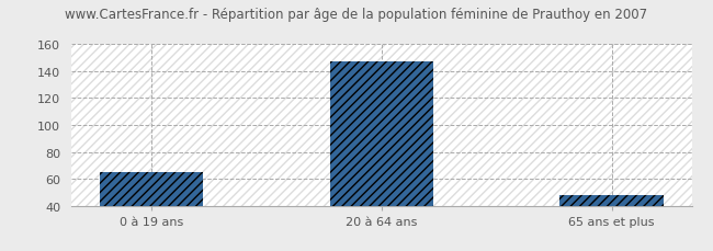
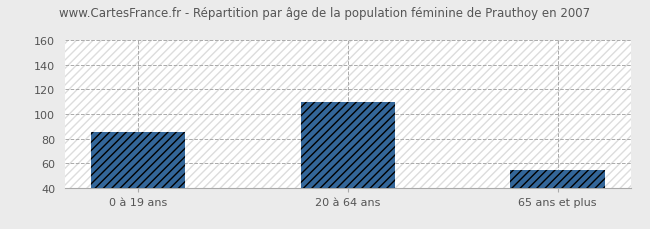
0 à 19 ans: 65 -> 85
20 à 64 ans: 147 -> 110
65 ans et plus: 48 -> 54
